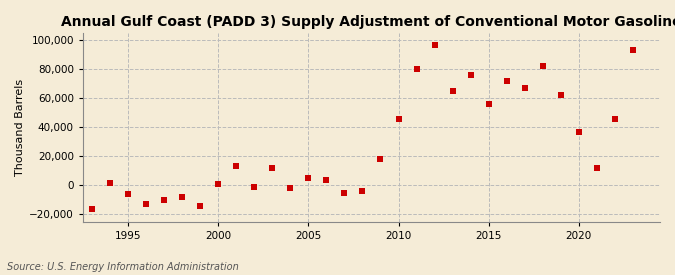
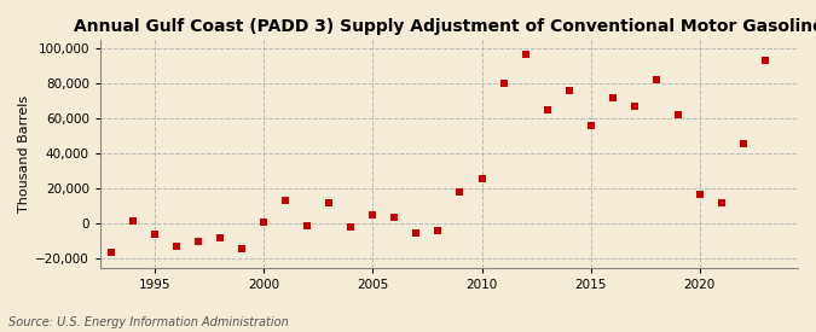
2010: 46,000 -> 26,000
2020: 37,000 -> 17,000
